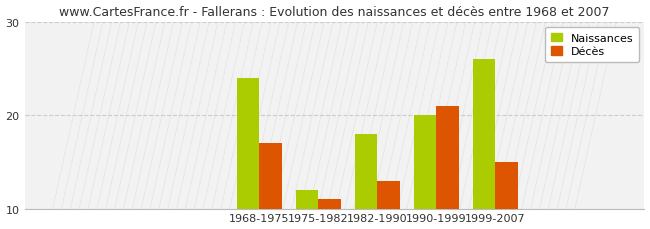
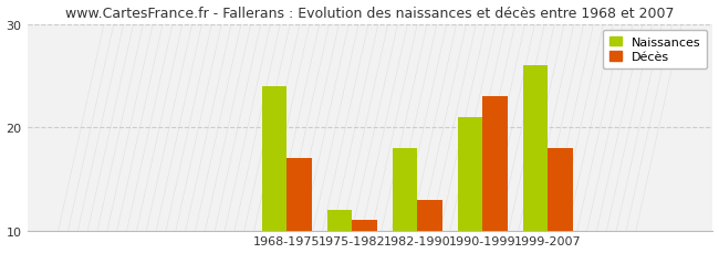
Naissances/1990-1999: 20 -> 21
Décès/1990-1999: 21 -> 23
Décès/1999-2007: 15 -> 18
